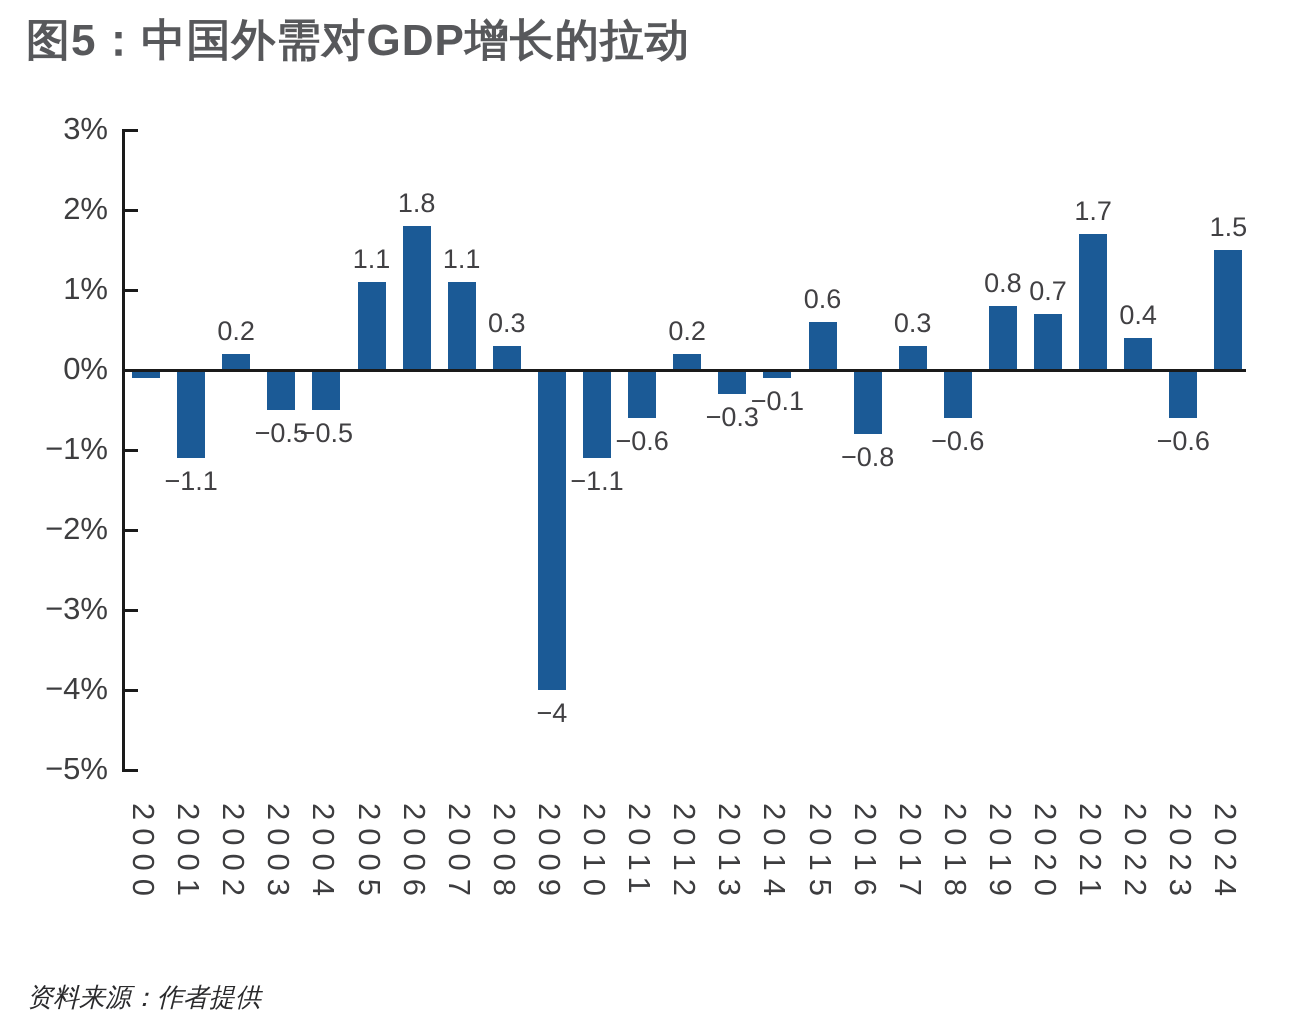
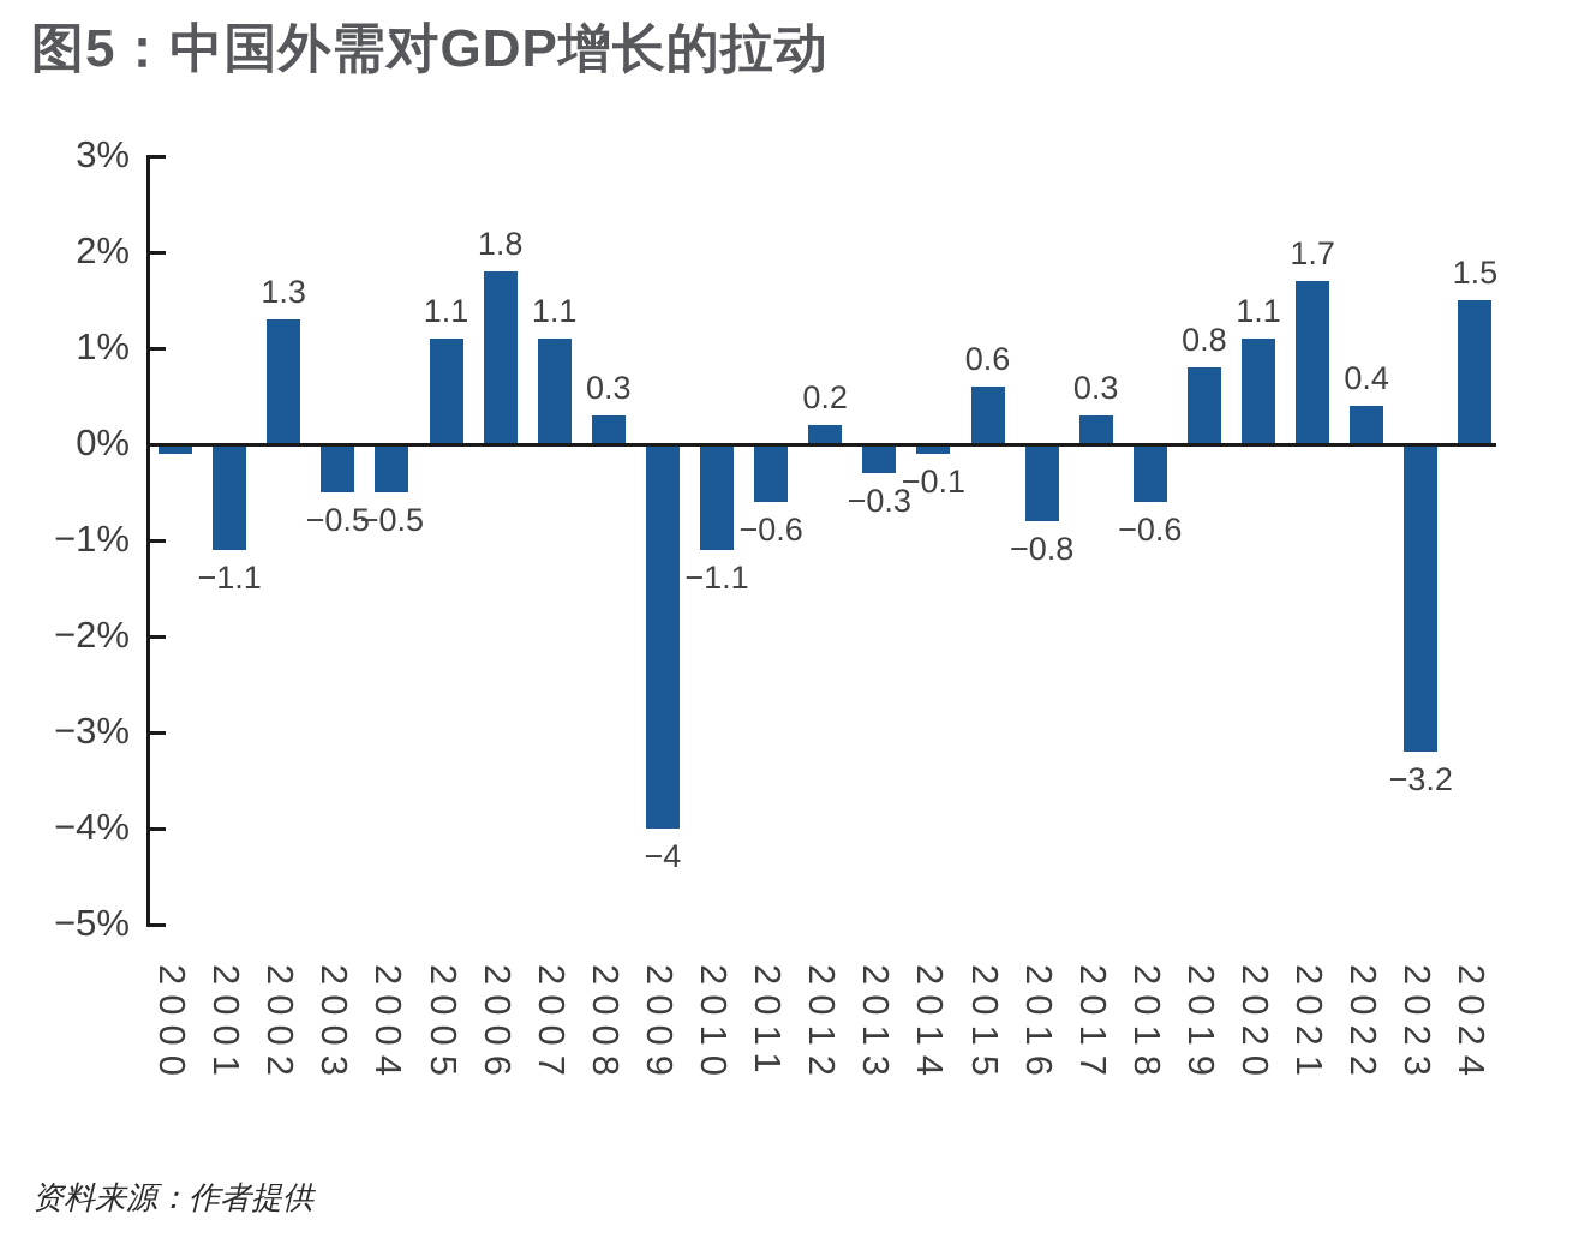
2002: 0.2 -> 1.3
2020: 0.7 -> 1.1
2023: −0.6 -> −3.2
